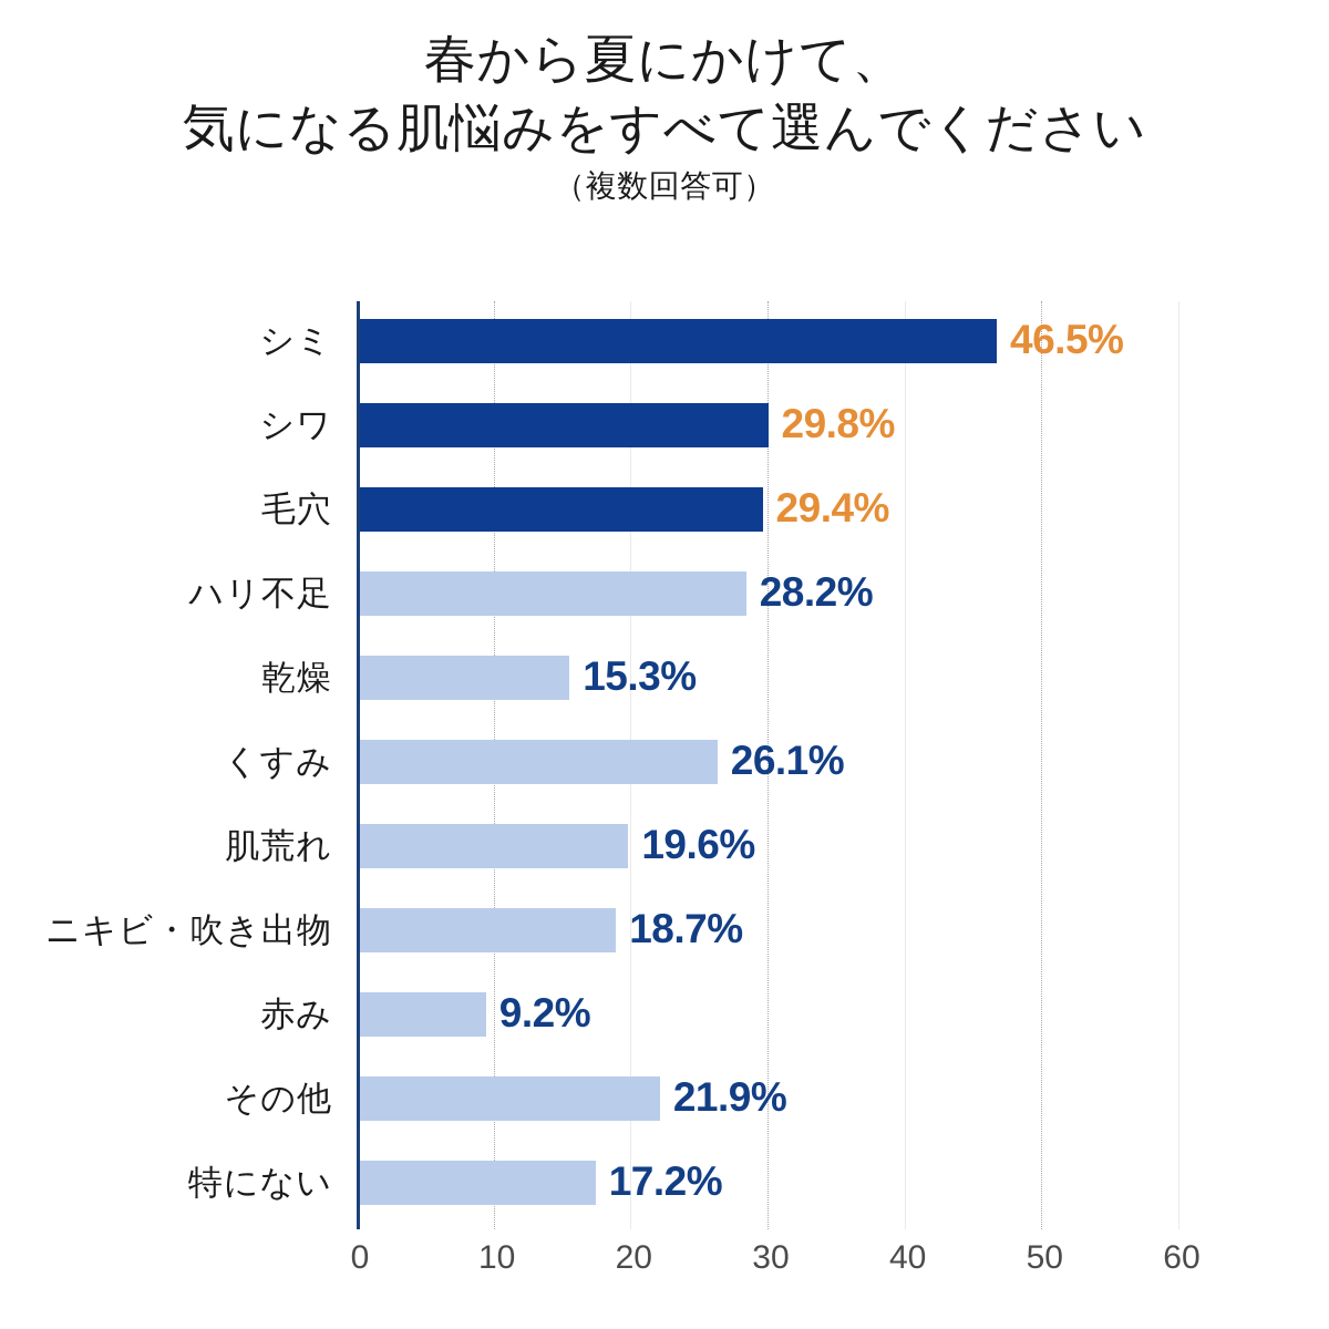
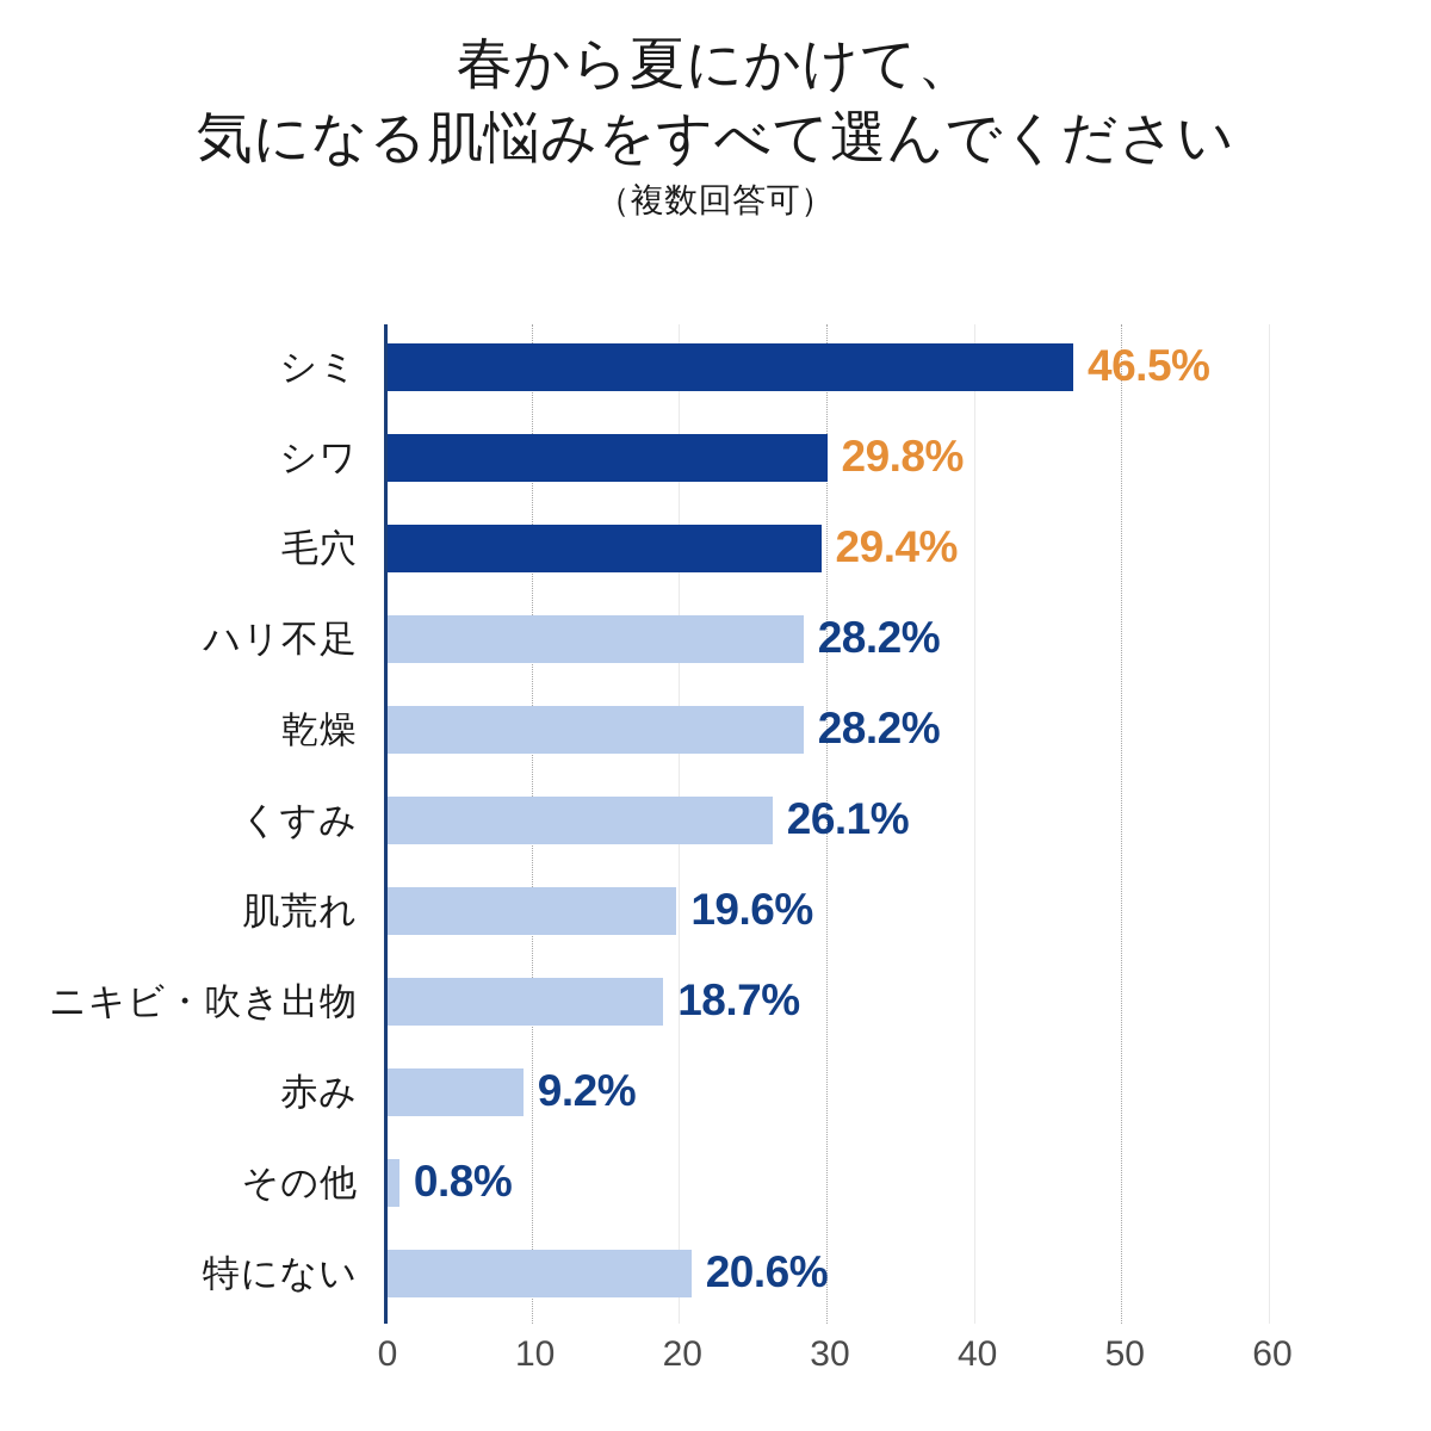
乾燥: 15.3% -> 28.2%
その他: 21.9% -> 0.8%
特にない: 17.2% -> 20.6%
